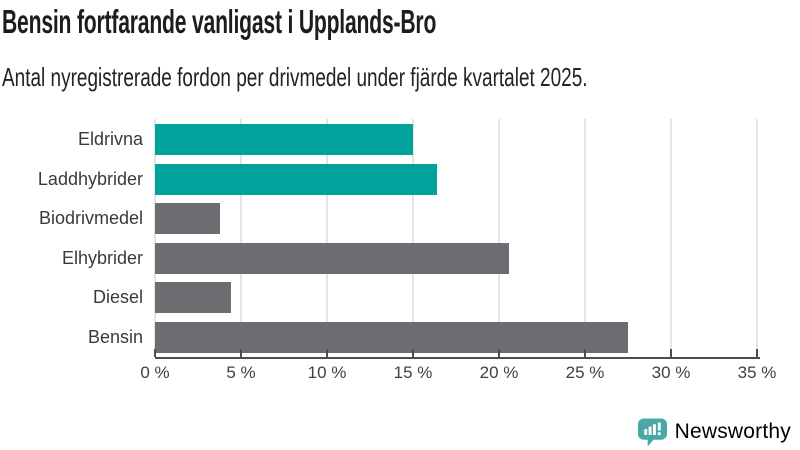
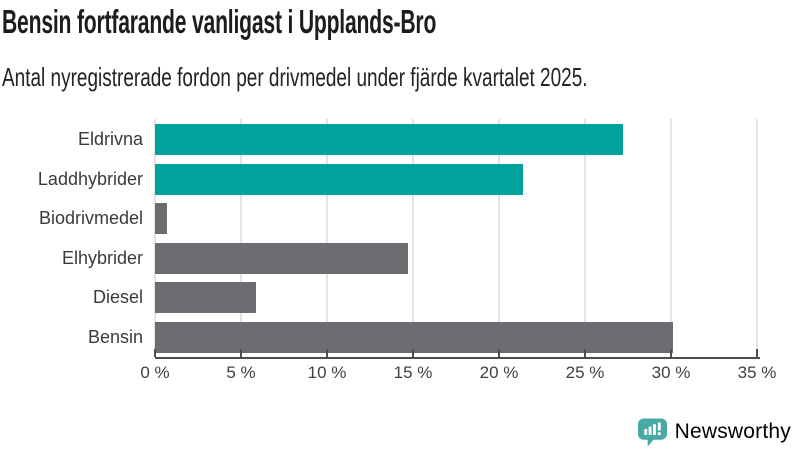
Eldrivna: 15.0% -> 27.2%
Laddhybrider: 16.4% -> 21.4%
Biodrivmedel: 3.8% -> 0.7%
Elhybrider: 20.6% -> 14.7%
Diesel: 4.4% -> 5.9%
Bensin: 27.5% -> 30.1%
